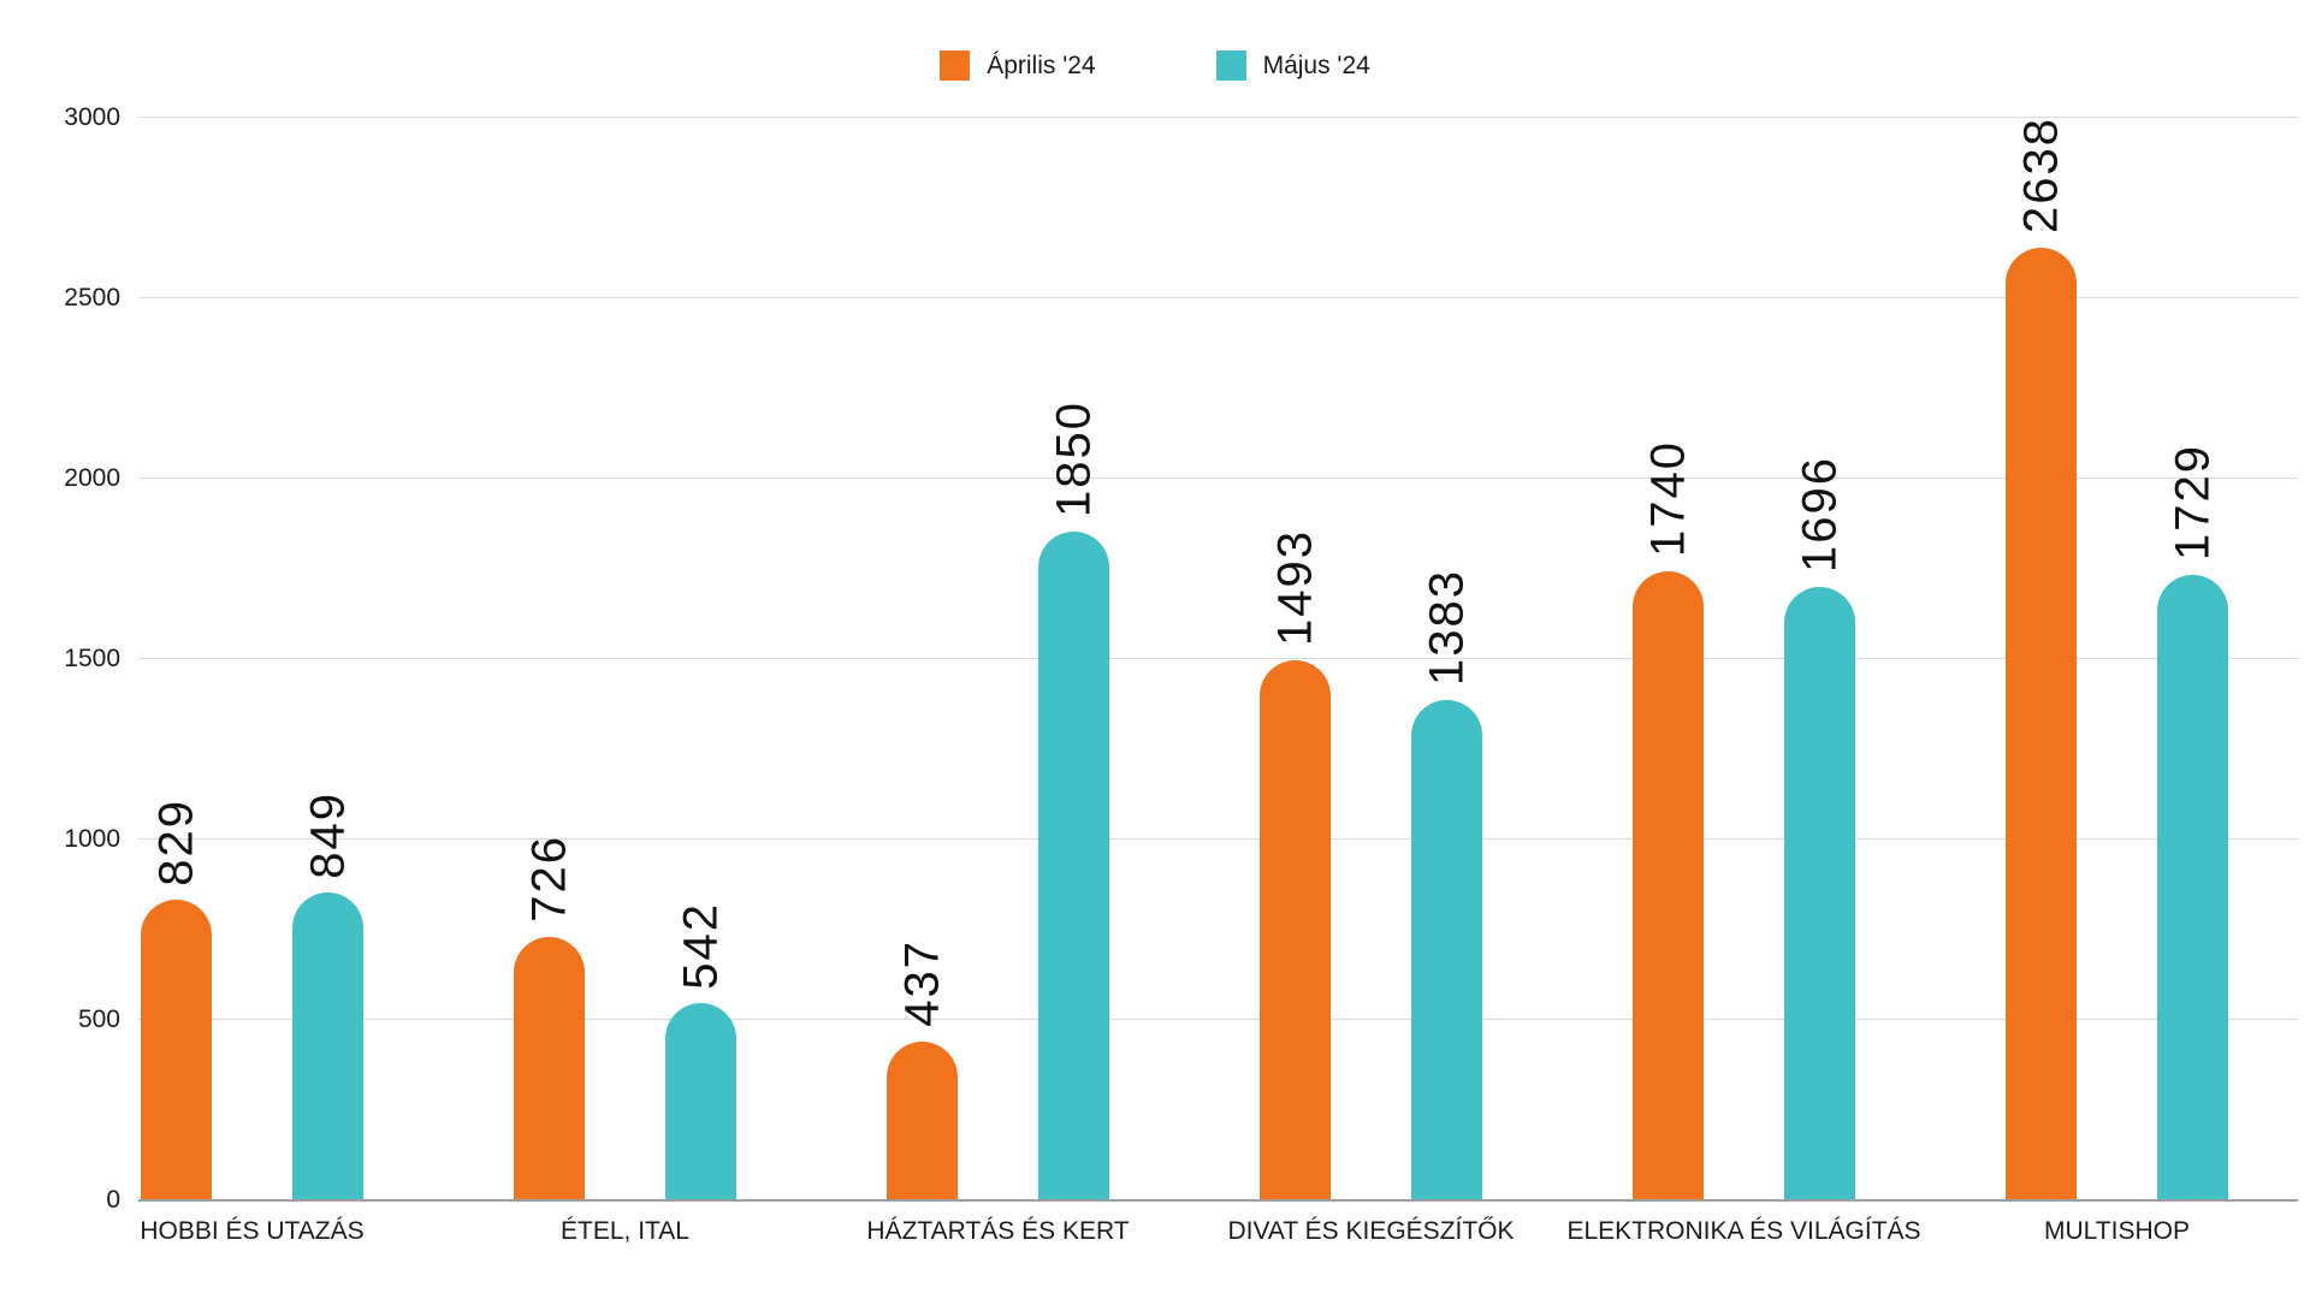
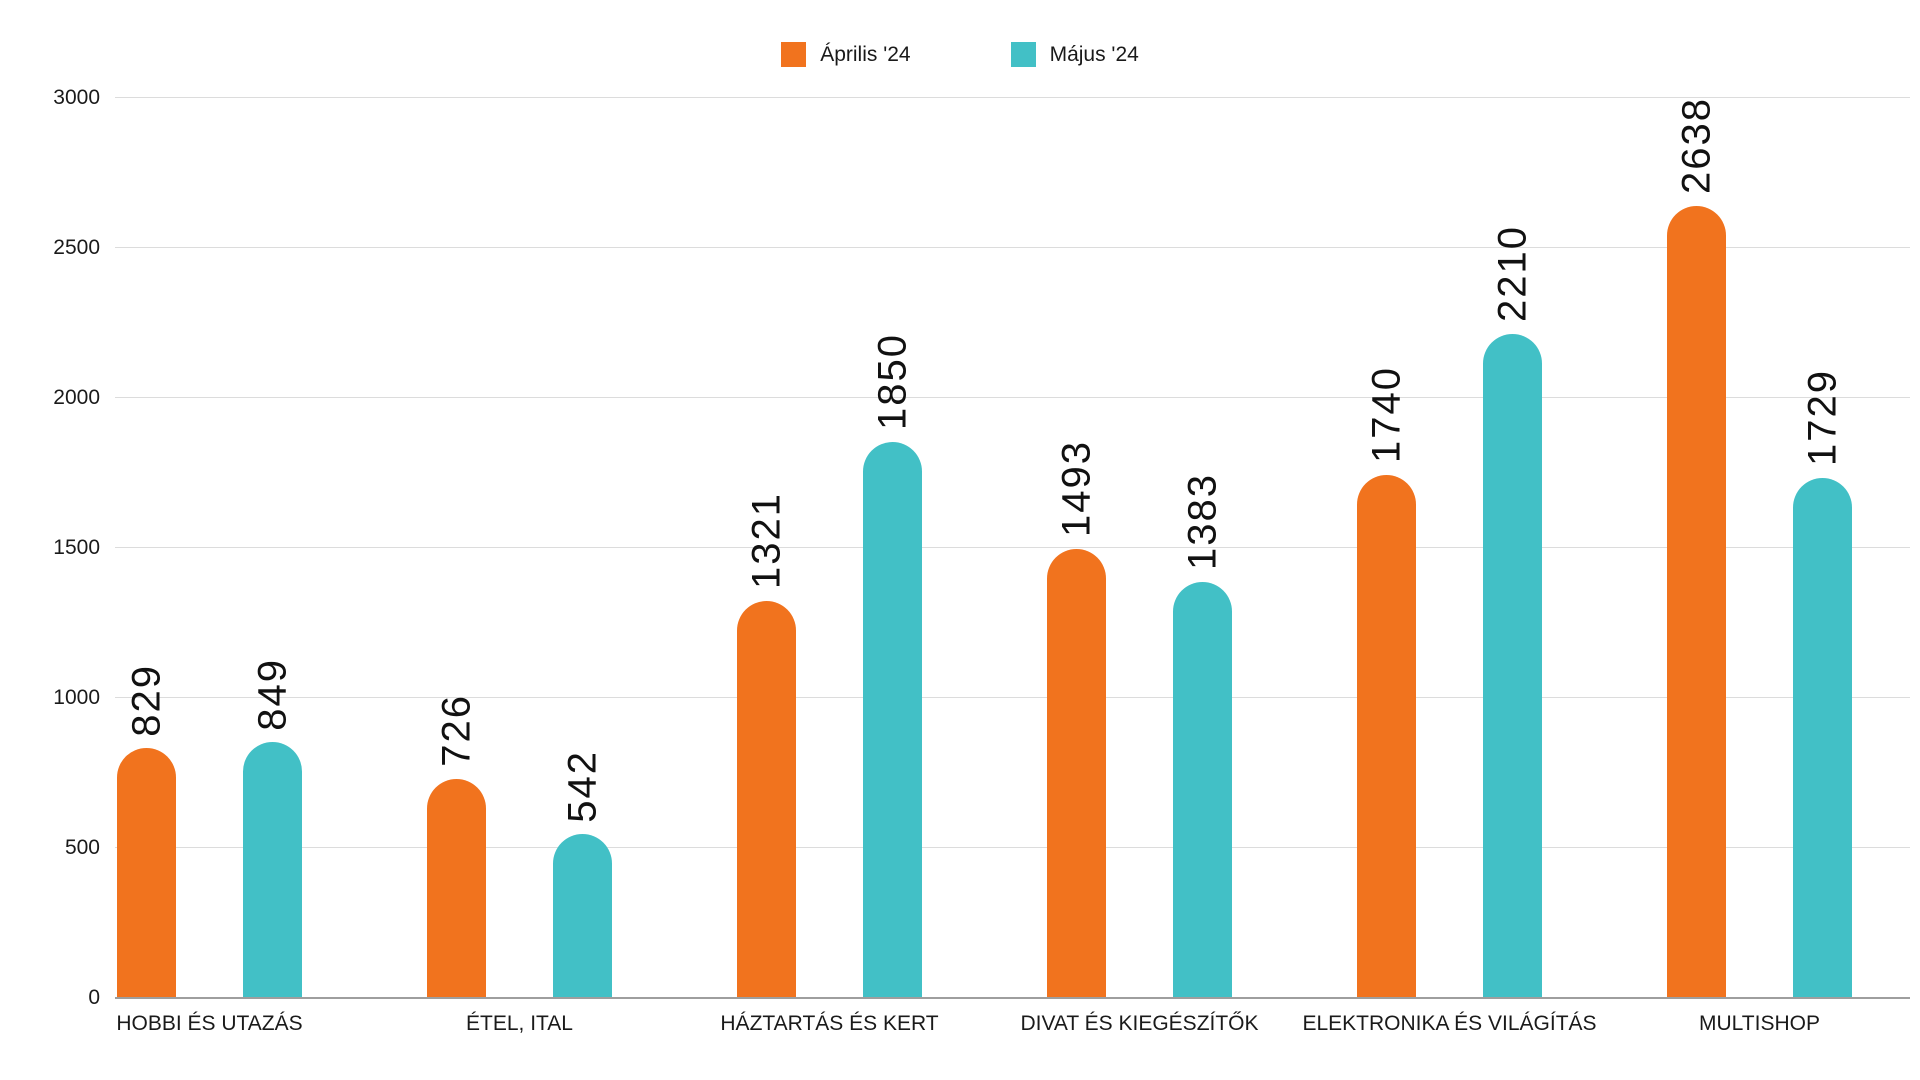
Április '24/HÁZTARTÁS ÉS KERT: 437 -> 1321
Május '24/ELEKTRONIKA ÉS VILÁGÍTÁS: 1696 -> 2210
